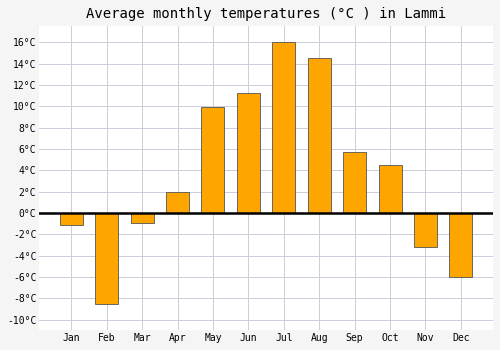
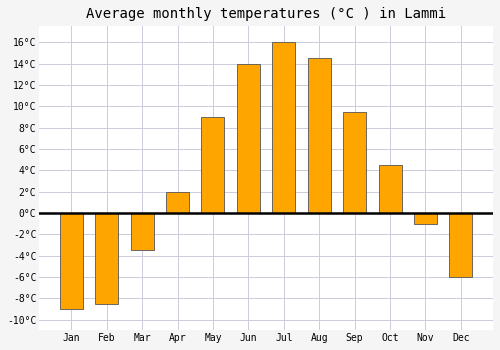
Jan: -1.1°C -> -9.0°C
Mar: -0.9°C -> -3.5°C
May: 9.9°C -> 9.0°C
Jun: 11.2°C -> 14.0°C
Sep: 5.7°C -> 9.5°C
Nov: -3.2°C -> -1.0°C
